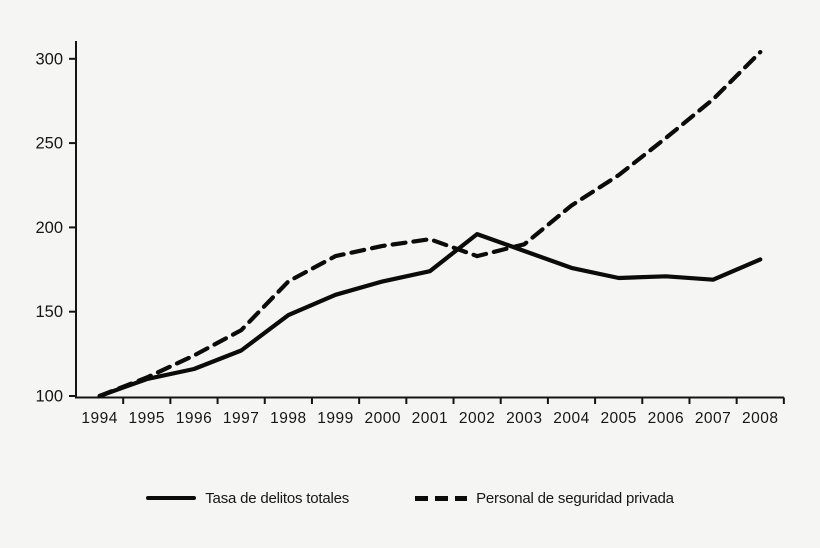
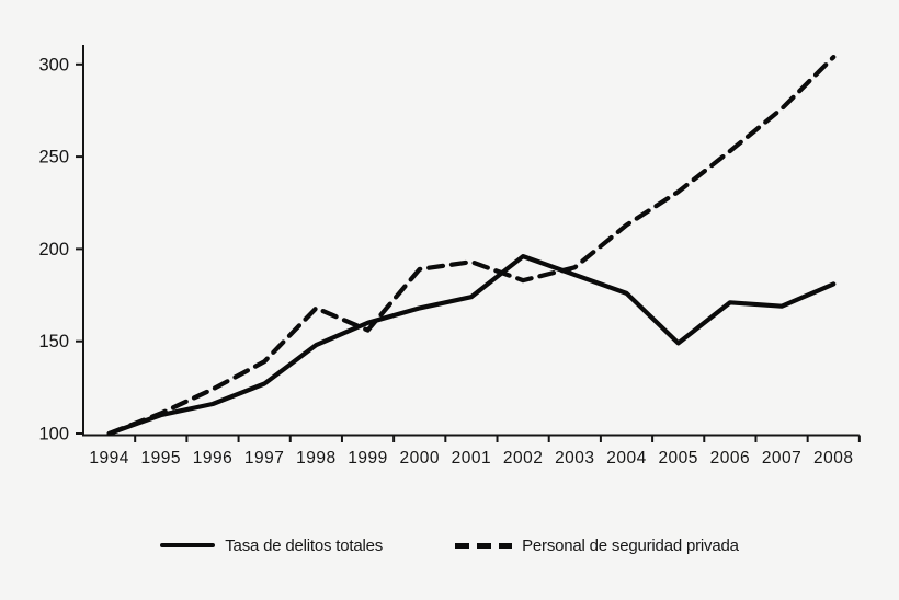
Personal de seguridad privada/1999: 183 -> 156
Tasa de delitos totales/2005: 170 -> 149
